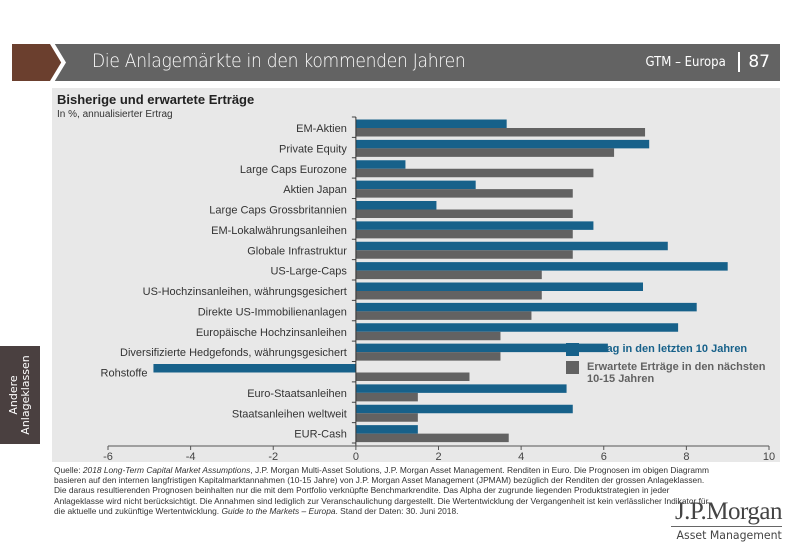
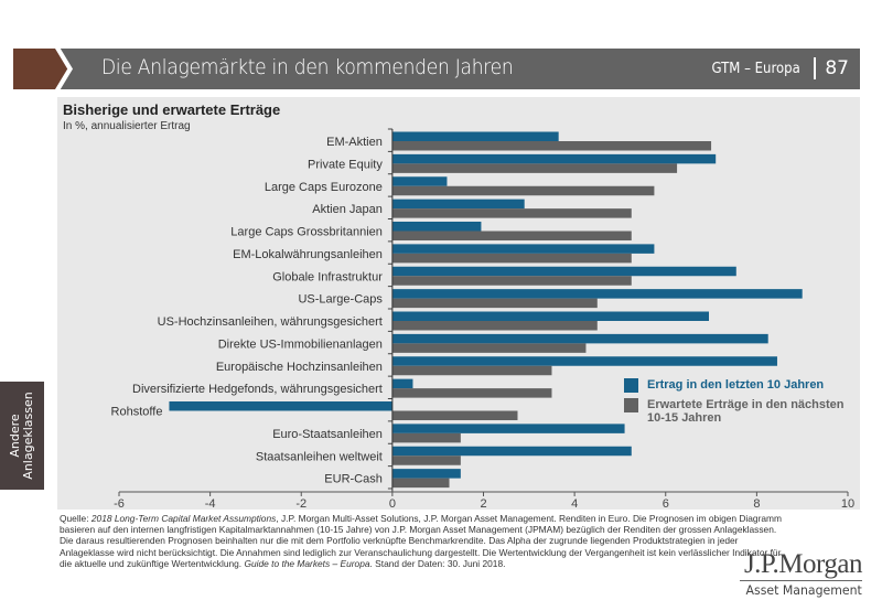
Ertrag in den letzten 10 Jahren/Europäische Hochzinsanleihen: 7.8 -> 8.4
Ertrag in den letzten 10 Jahren/Diversifizierte Hedgefonds, währungsgesichert: 6.1 -> 0.5
Erwartete Erträge in den nächsten 10-15 Jahren/EUR-Cash: 3.7 -> 1.2
